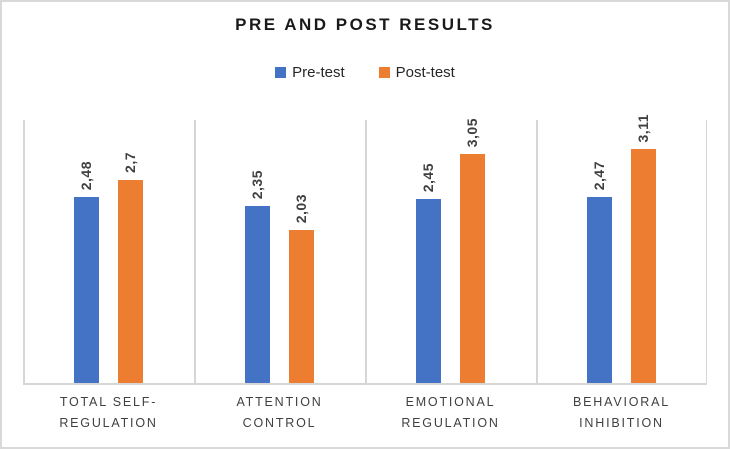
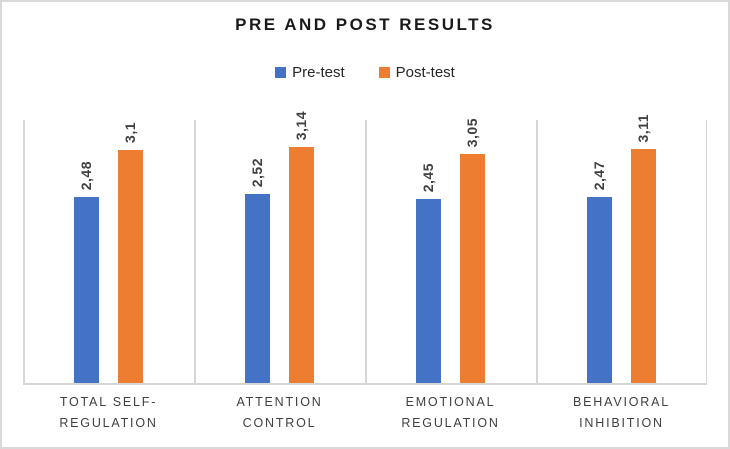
Post-test/TOTAL SELF-REGULATION: 2,7 -> 3,1
Pre-test/ATTENTION CONTROL: 2,35 -> 2,52
Post-test/ATTENTION CONTROL: 2,03 -> 3,14
